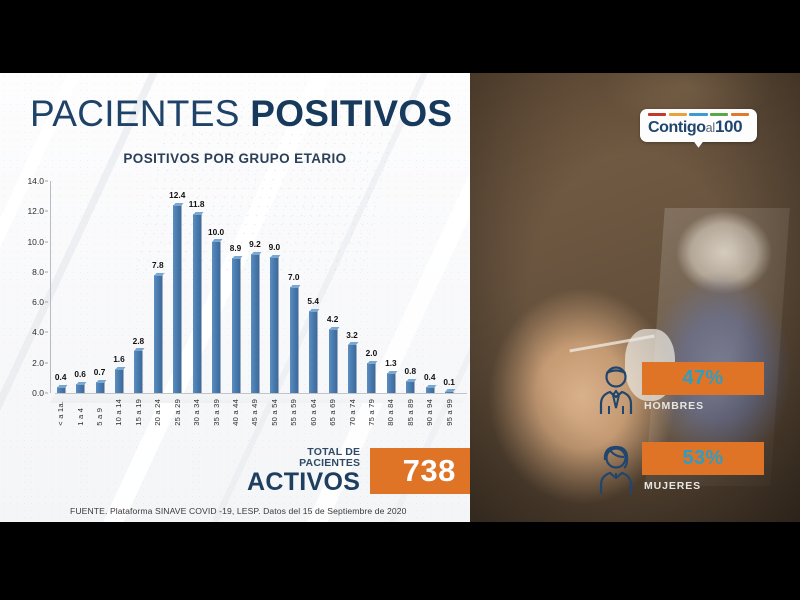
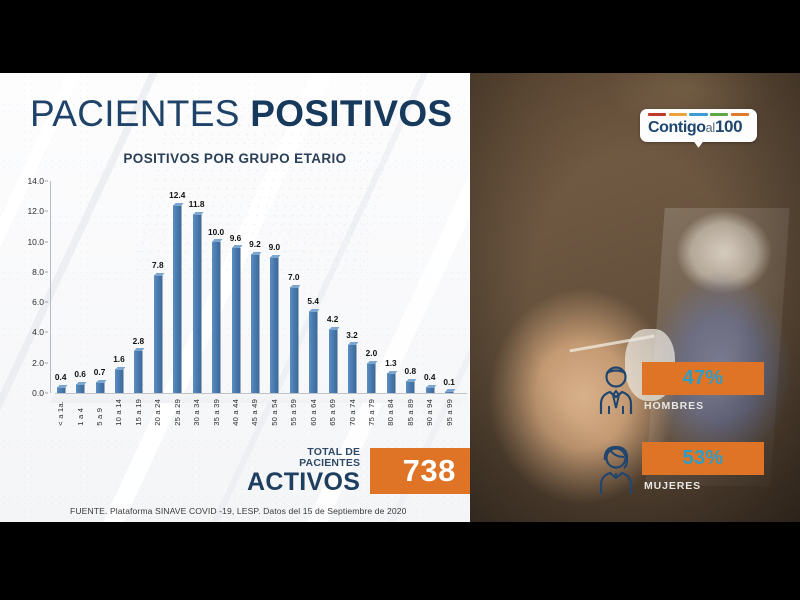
40 a 44: 8.9 -> 9.6
